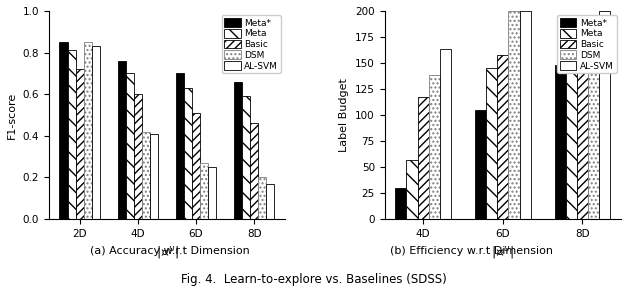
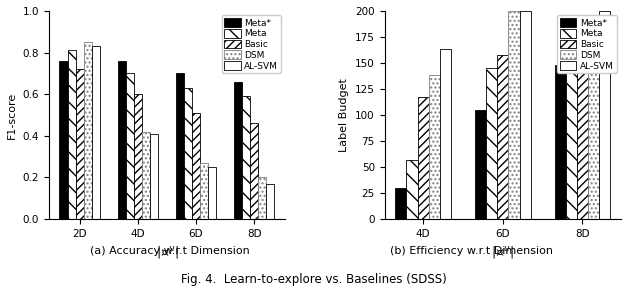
Meta*/2D: 0.85 -> 0.76
